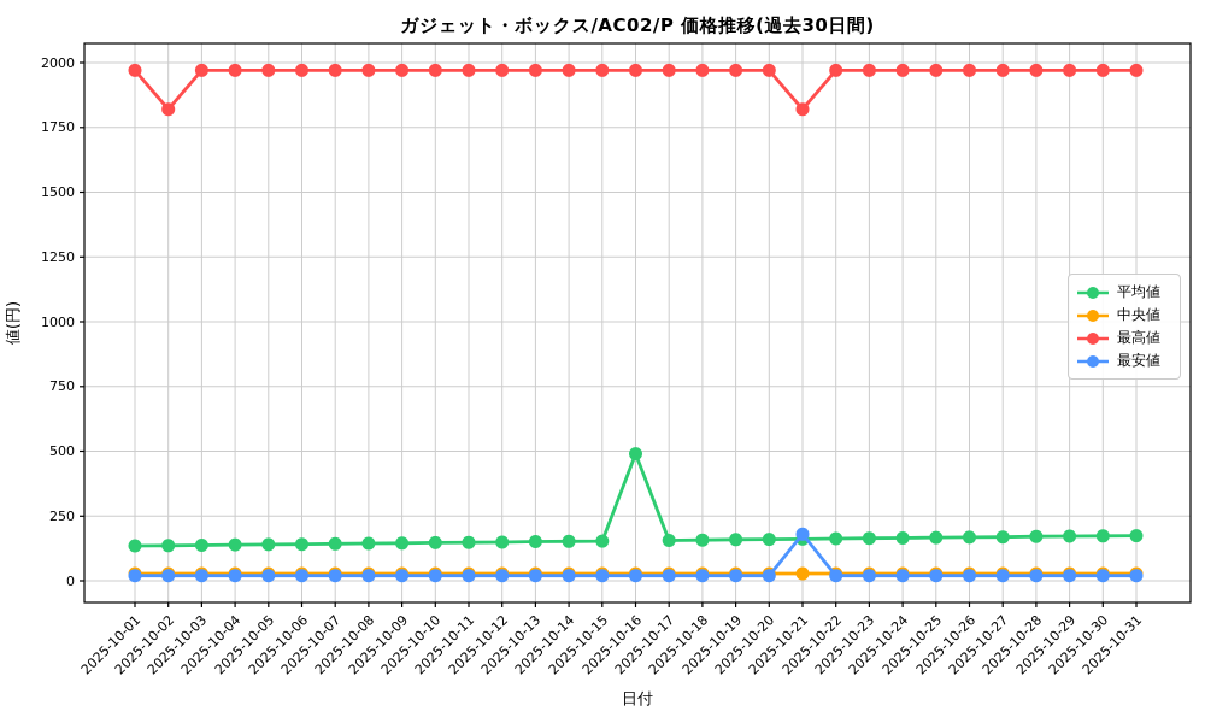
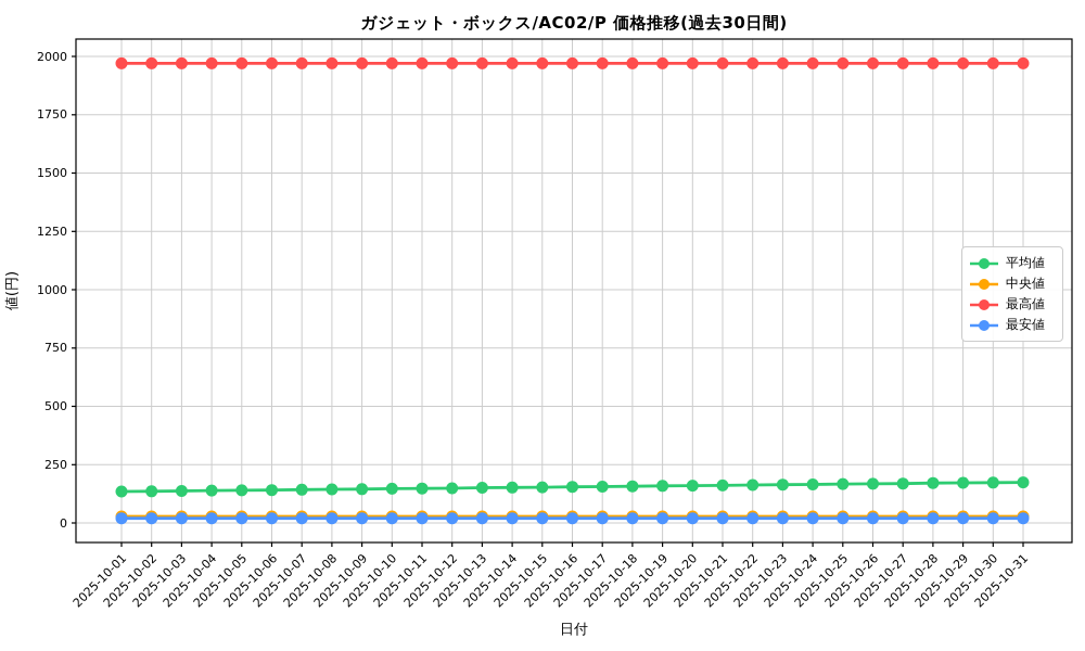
最高値/2025-10-02: 1820 -> 1970
平均値/2025-10-16: 490 -> 160
最高値/2025-10-21: 1820 -> 1970
最安値/2025-10-21: 180 -> 20
